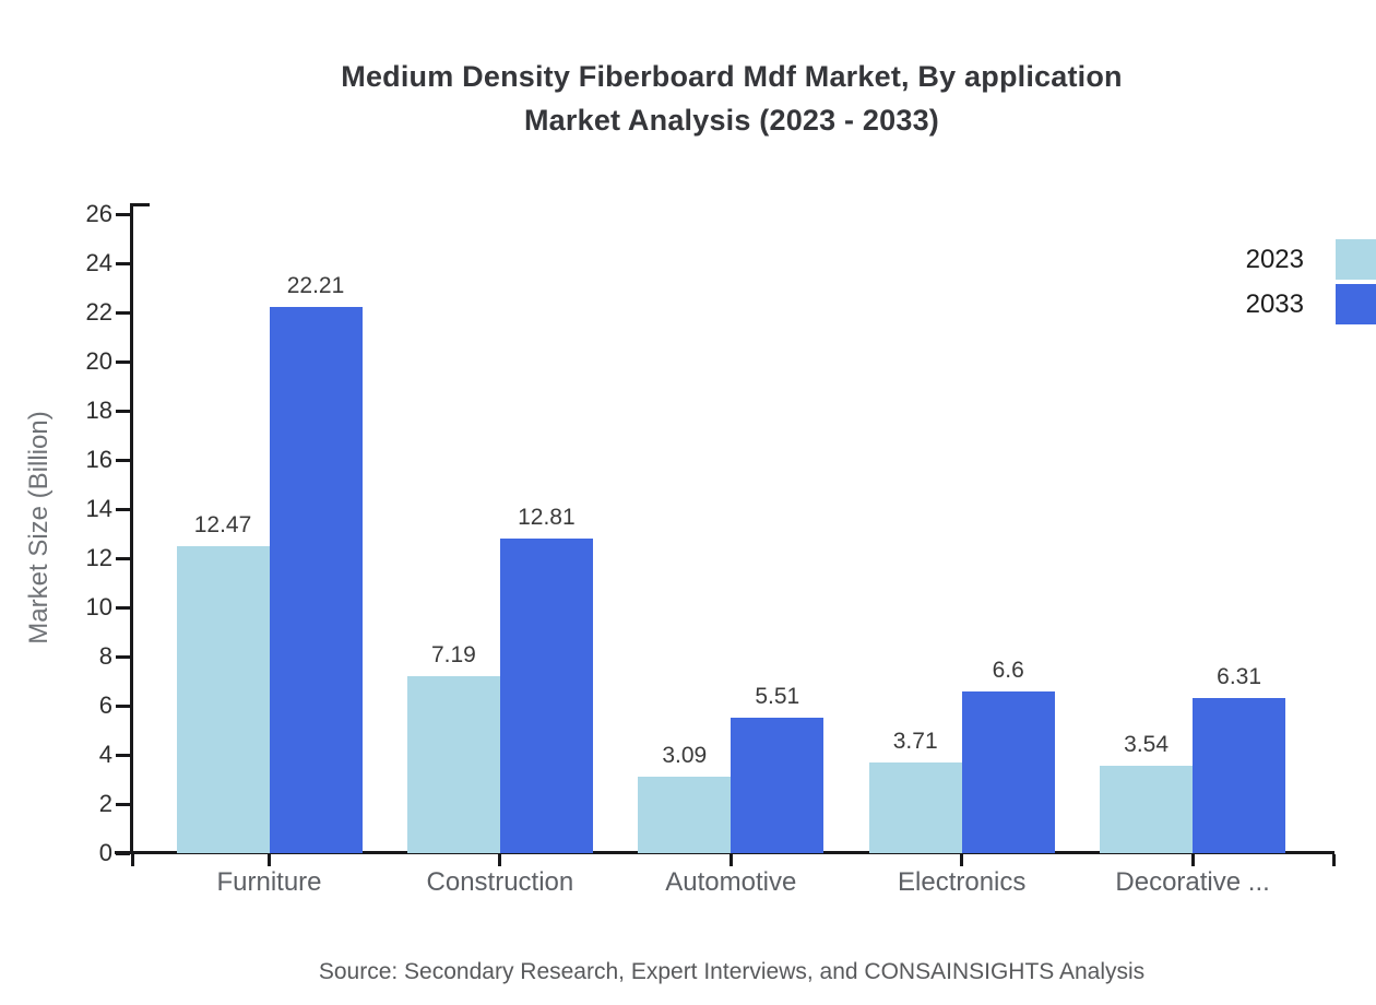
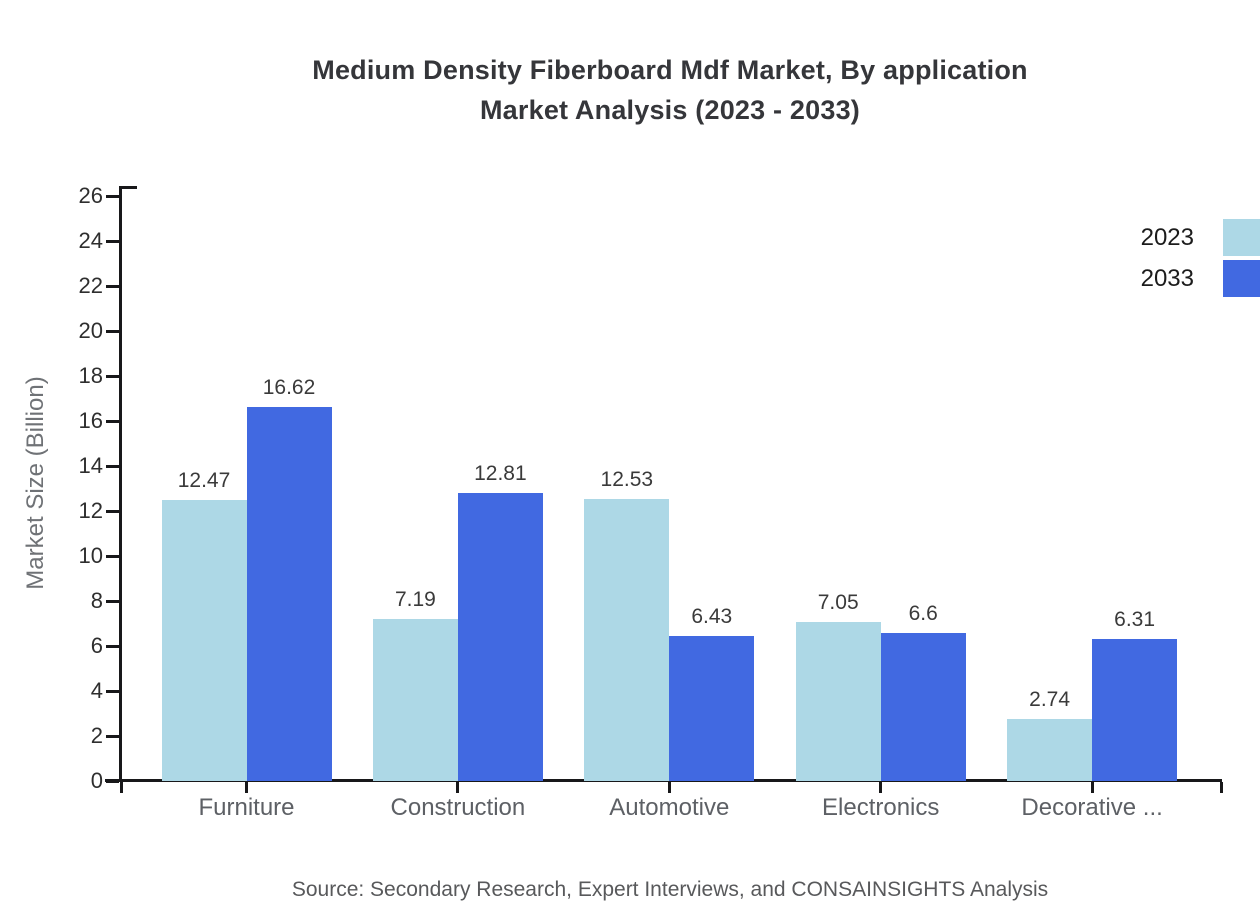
2033/Furniture: 22.21 -> 16.62
2023/Automotive: 3.09 -> 12.53
2033/Automotive: 5.51 -> 6.43
2023/Electronics: 3.71 -> 7.05
2023/Decorative ...: 3.54 -> 2.74
